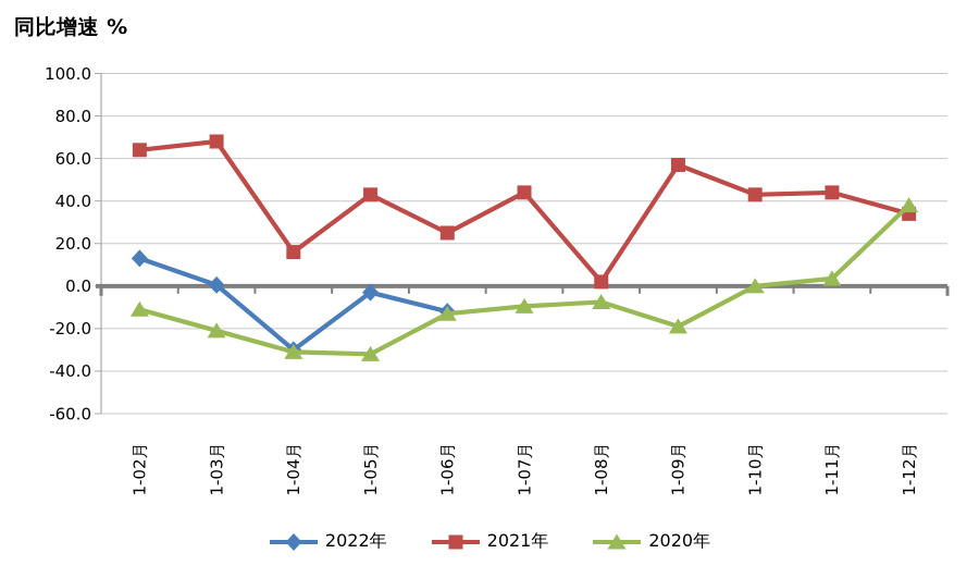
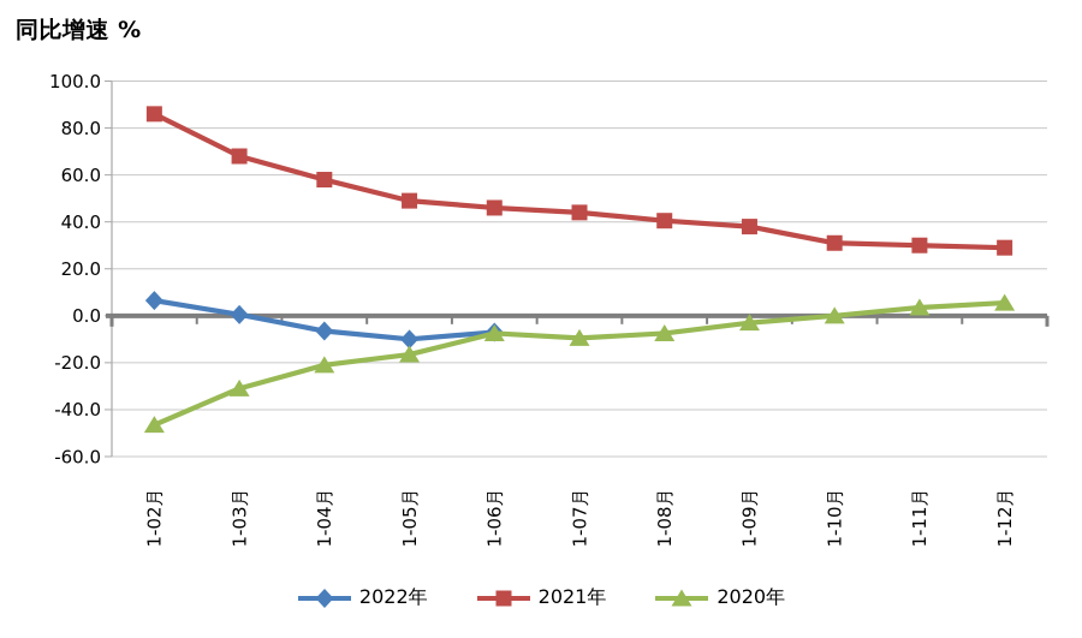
2022年/1-02月: 13 -> 6
2021年/1-02月: 64 -> 86
2020年/1-02月: -11 -> -46
2020年/1-03月: -21 -> -31
2022年/1-04月: -30 -> -6
2021年/1-04月: 16 -> 58
2020年/1-04月: -31 -> -21
2022年/1-05月: -3 -> -10
2021年/1-05月: 43 -> 49
2020年/1-05月: -32 -> -16
2022年/1-06月: -12 -> -7
2021年/1-06月: 25 -> 46
2020年/1-06月: -13 -> -8
2021年/1-08月: 2 -> 40
2021年/1-09月: 57 -> 38
2020年/1-09月: -19 -> -3
2021年/1-10月: 43 -> 31
2021年/1-11月: 44 -> 30
2021年/1-12月: 34 -> 29
2020年/1-12月: 38 -> 6
